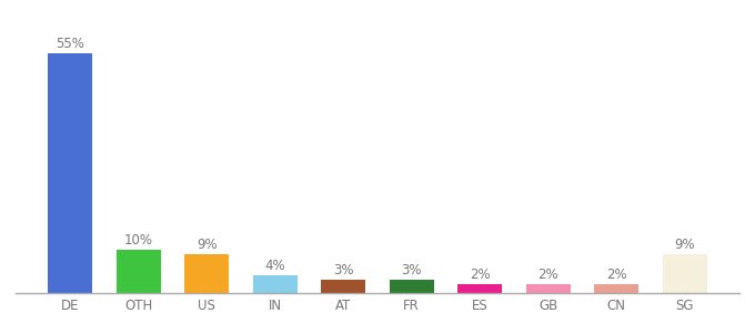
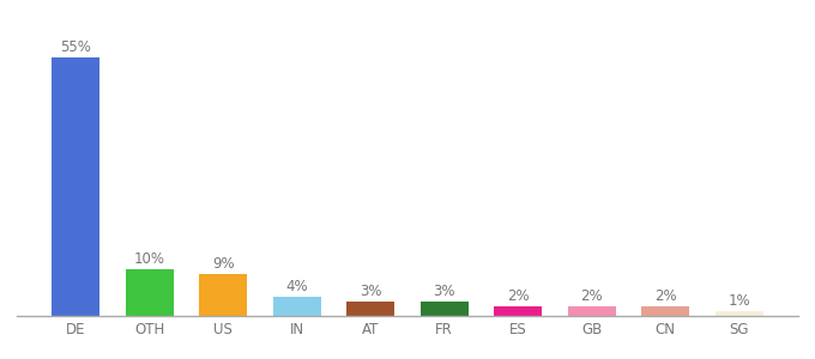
SG: 9% -> 1%
